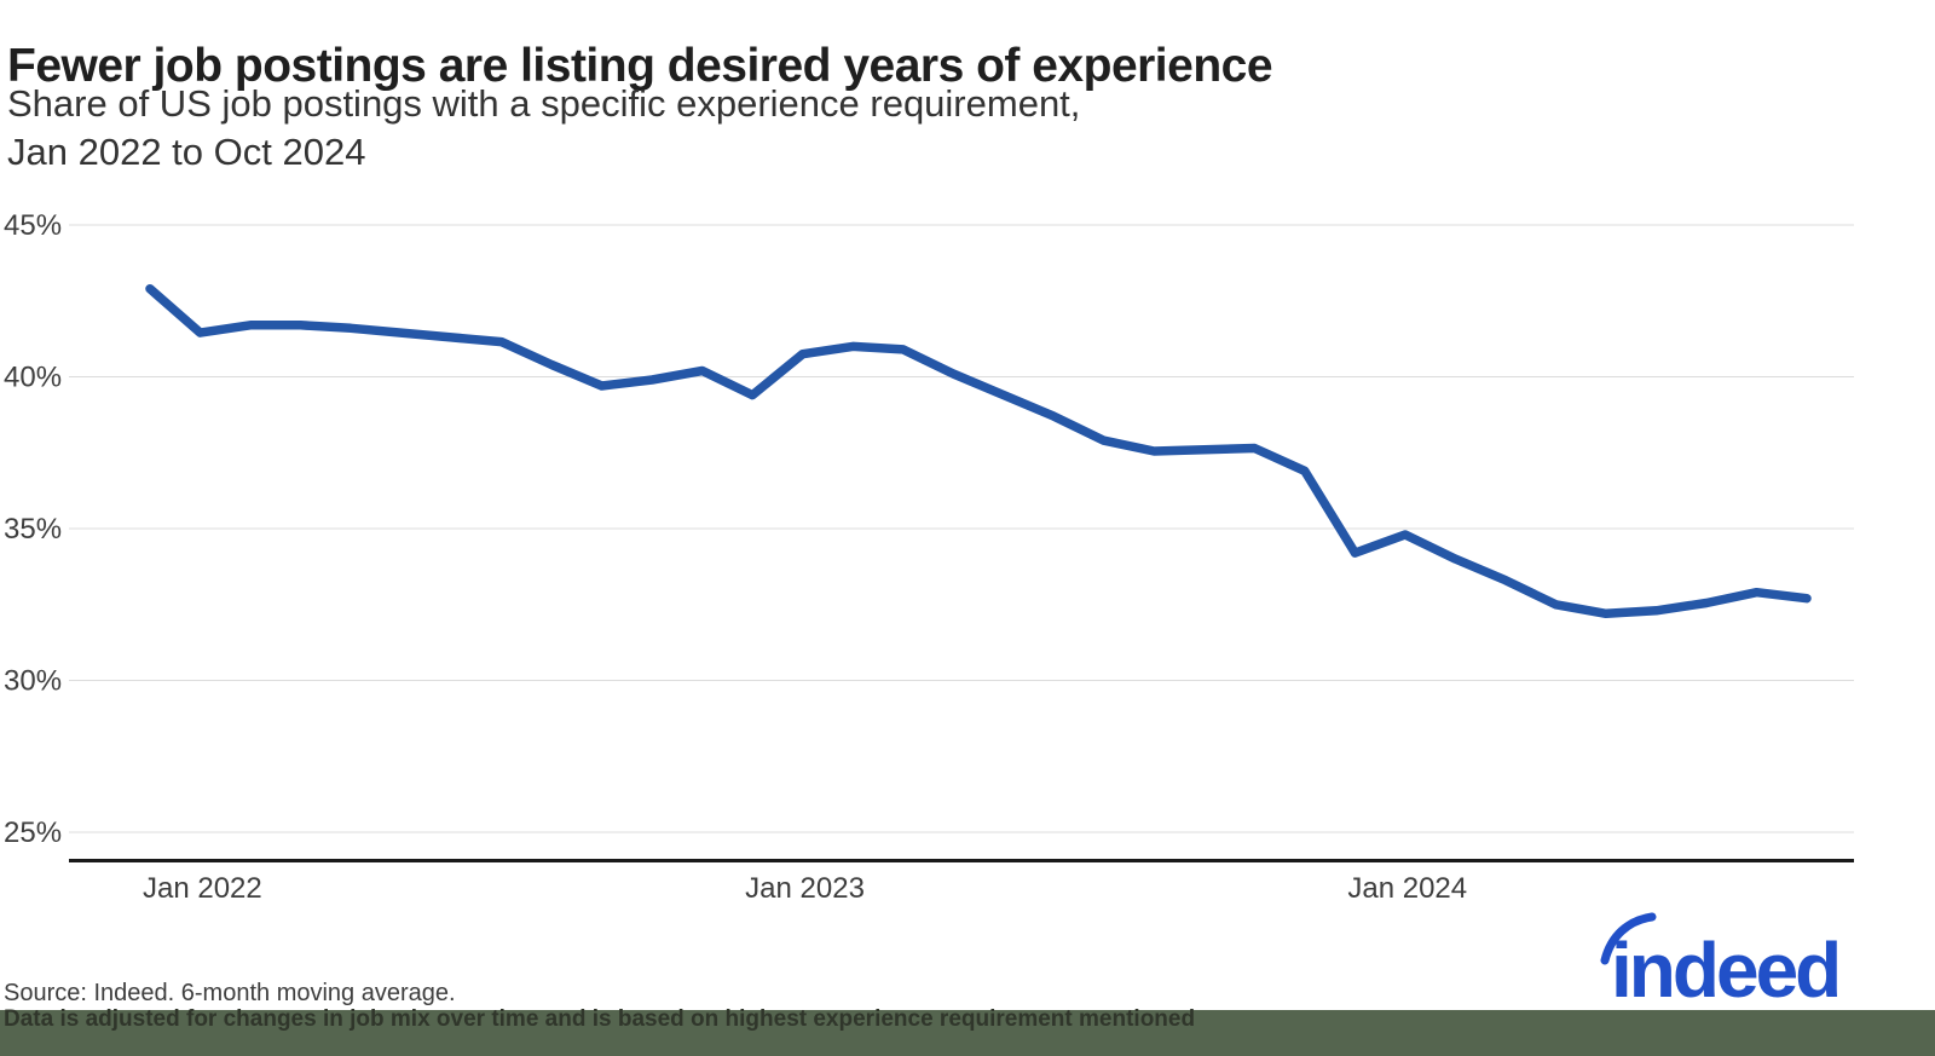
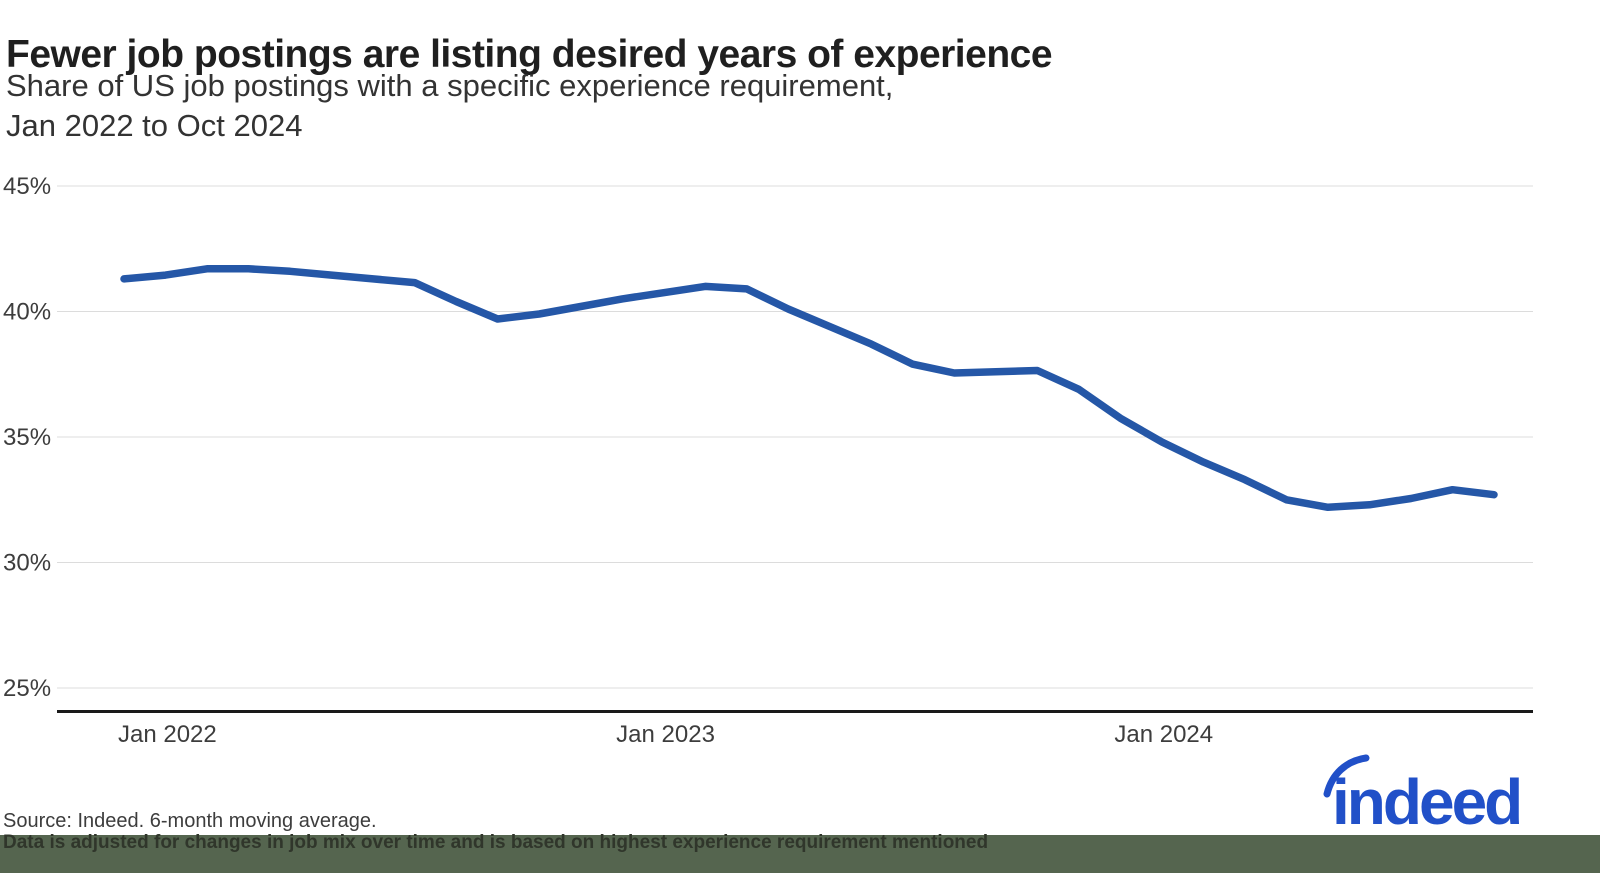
Jan 2022: 42.9% -> 41.3%
Jan 2023: 39.4% -> 40.5%
Jan 2024: 34.2% -> 35.8%
